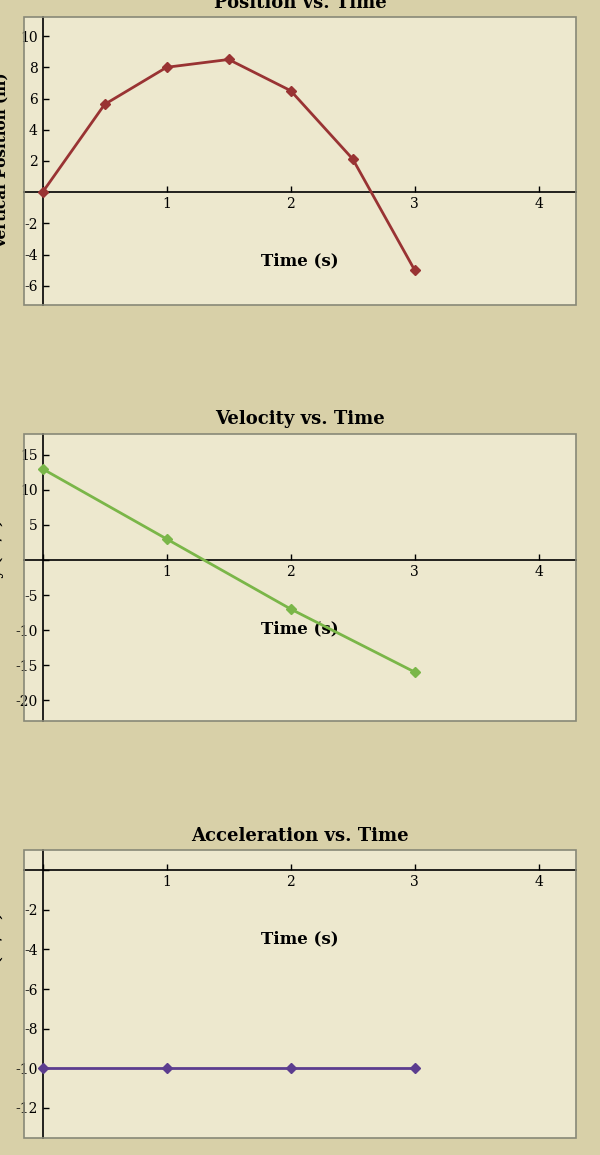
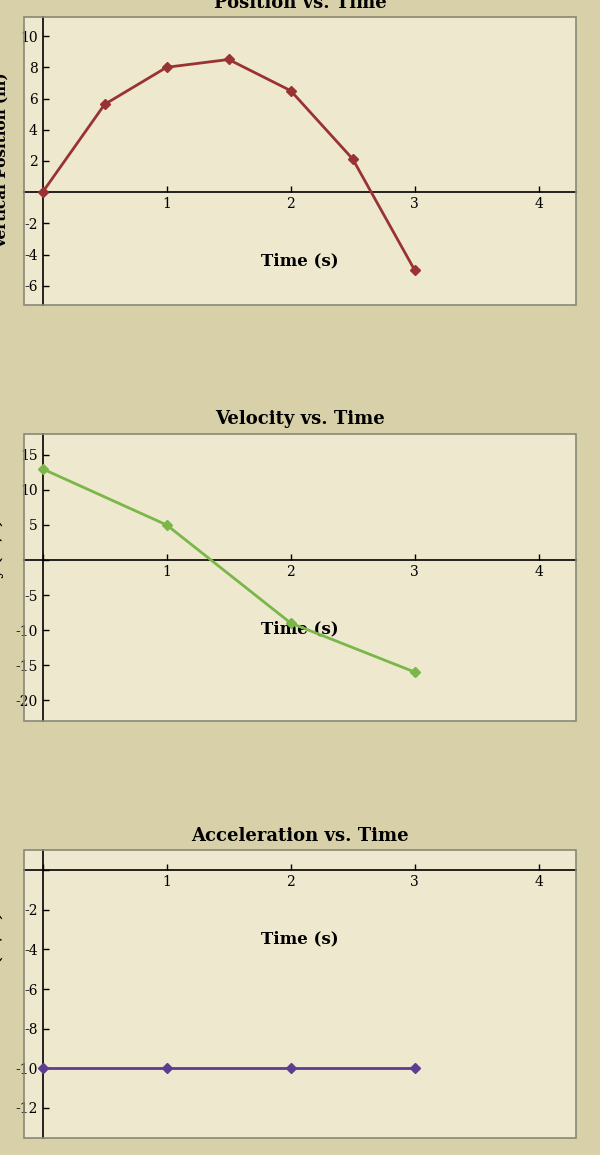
Velocity vs. Time/1: 3 -> 5
Velocity vs. Time/2: -7 -> -9
